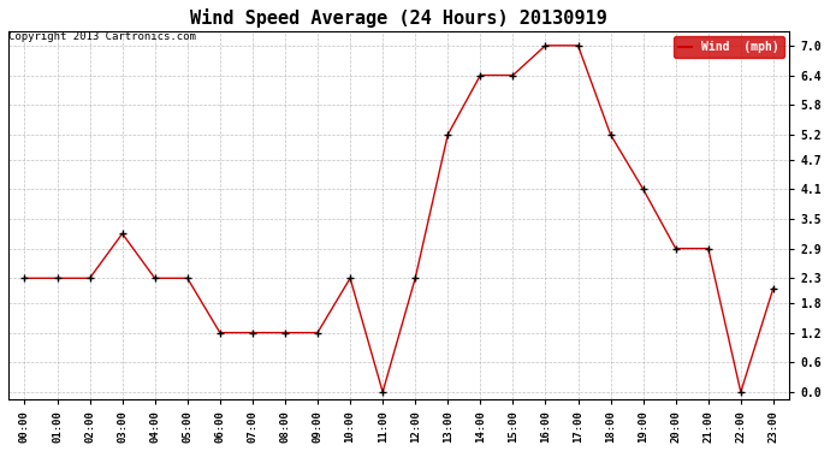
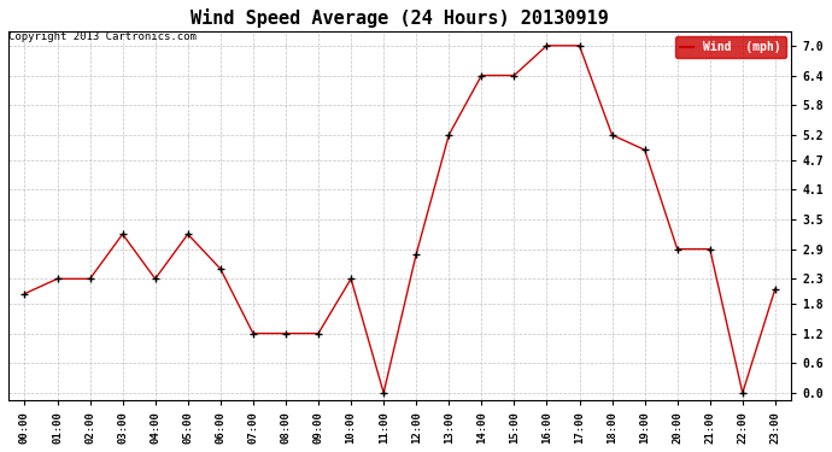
00:00: 2.3 -> 2.0
05:00: 2.3 -> 3.2
06:00: 1.2 -> 2.5
12:00: 2.3 -> 2.8
19:00: 4.1 -> 4.9
